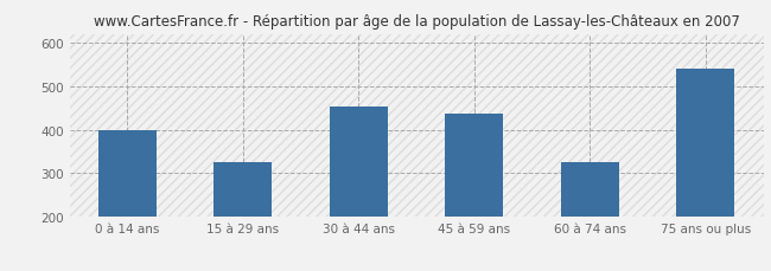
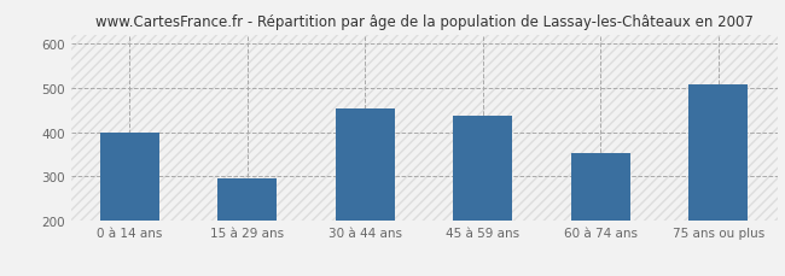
15 à 29 ans: 325 -> 295
60 à 74 ans: 325 -> 352
75 ans ou plus: 540 -> 507
